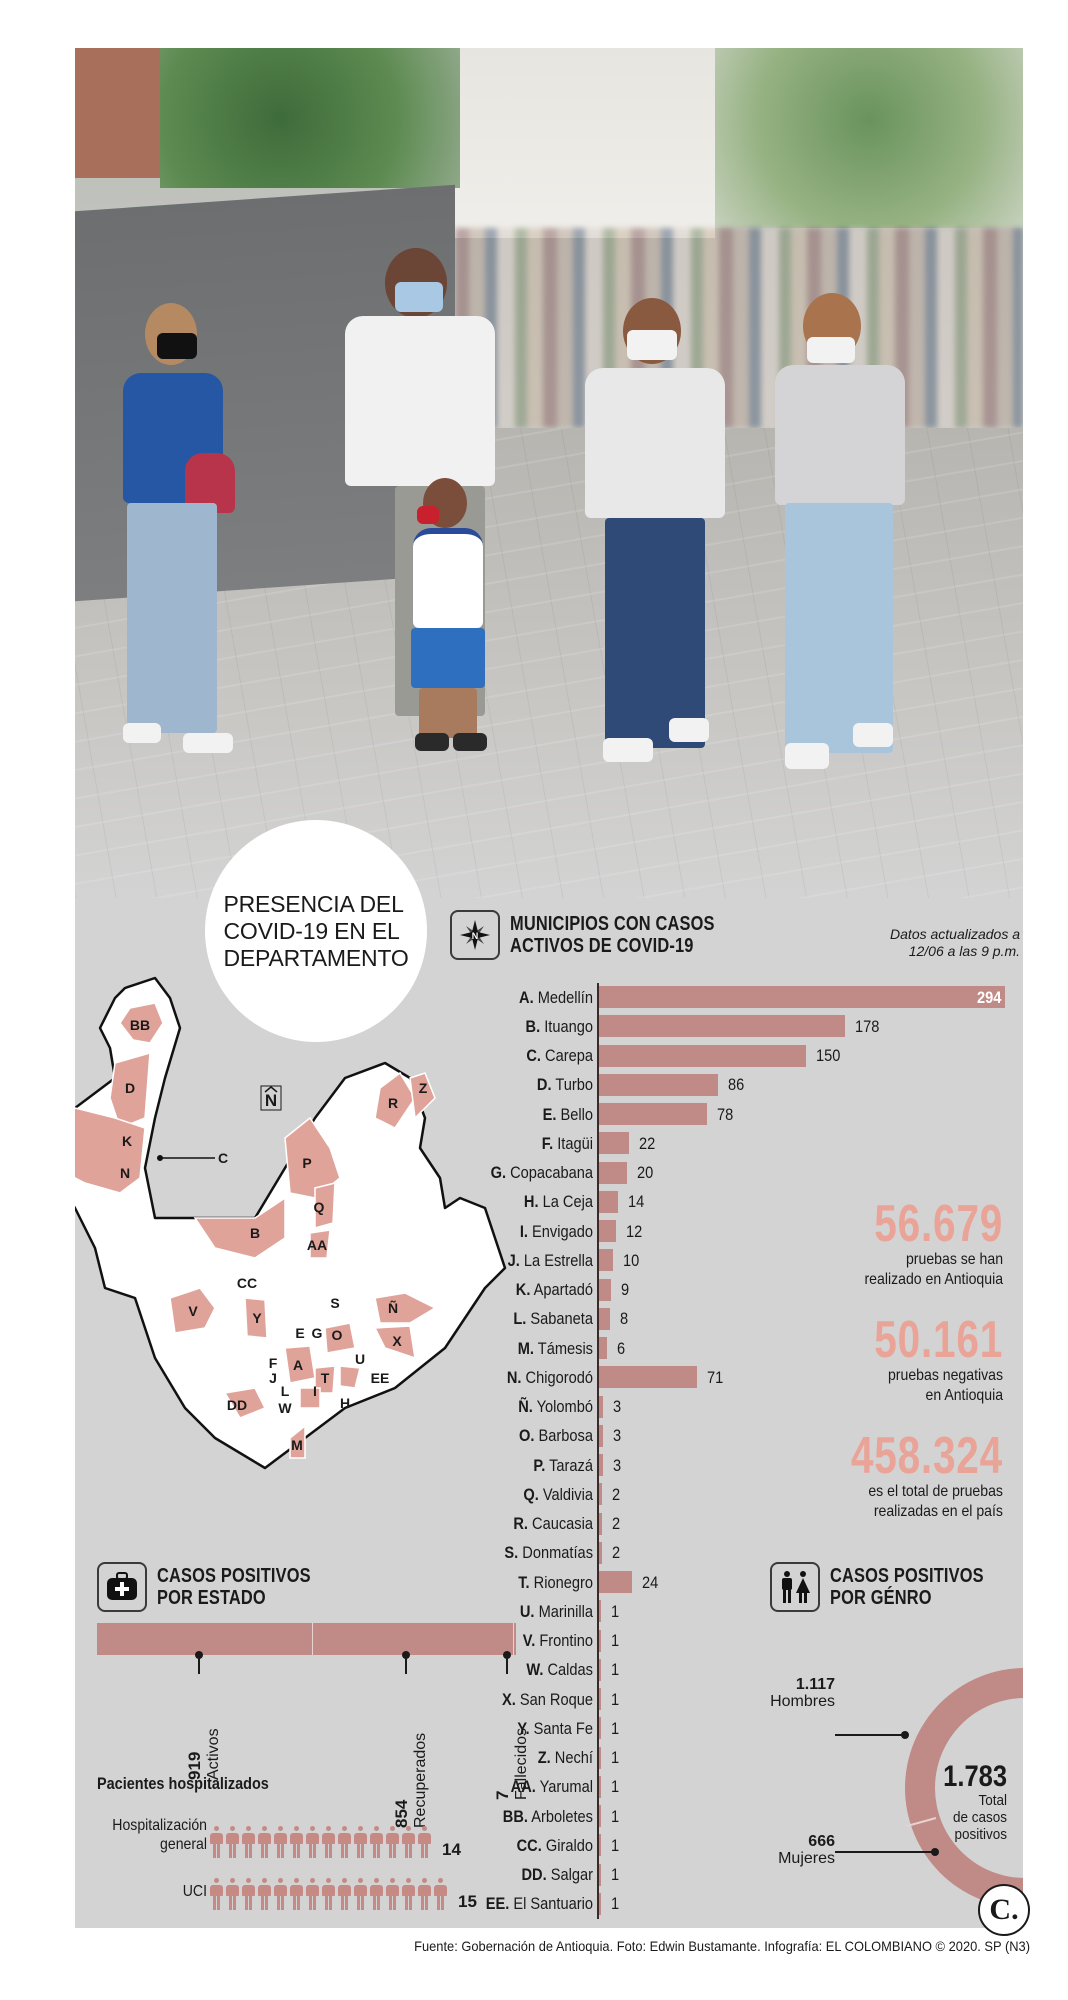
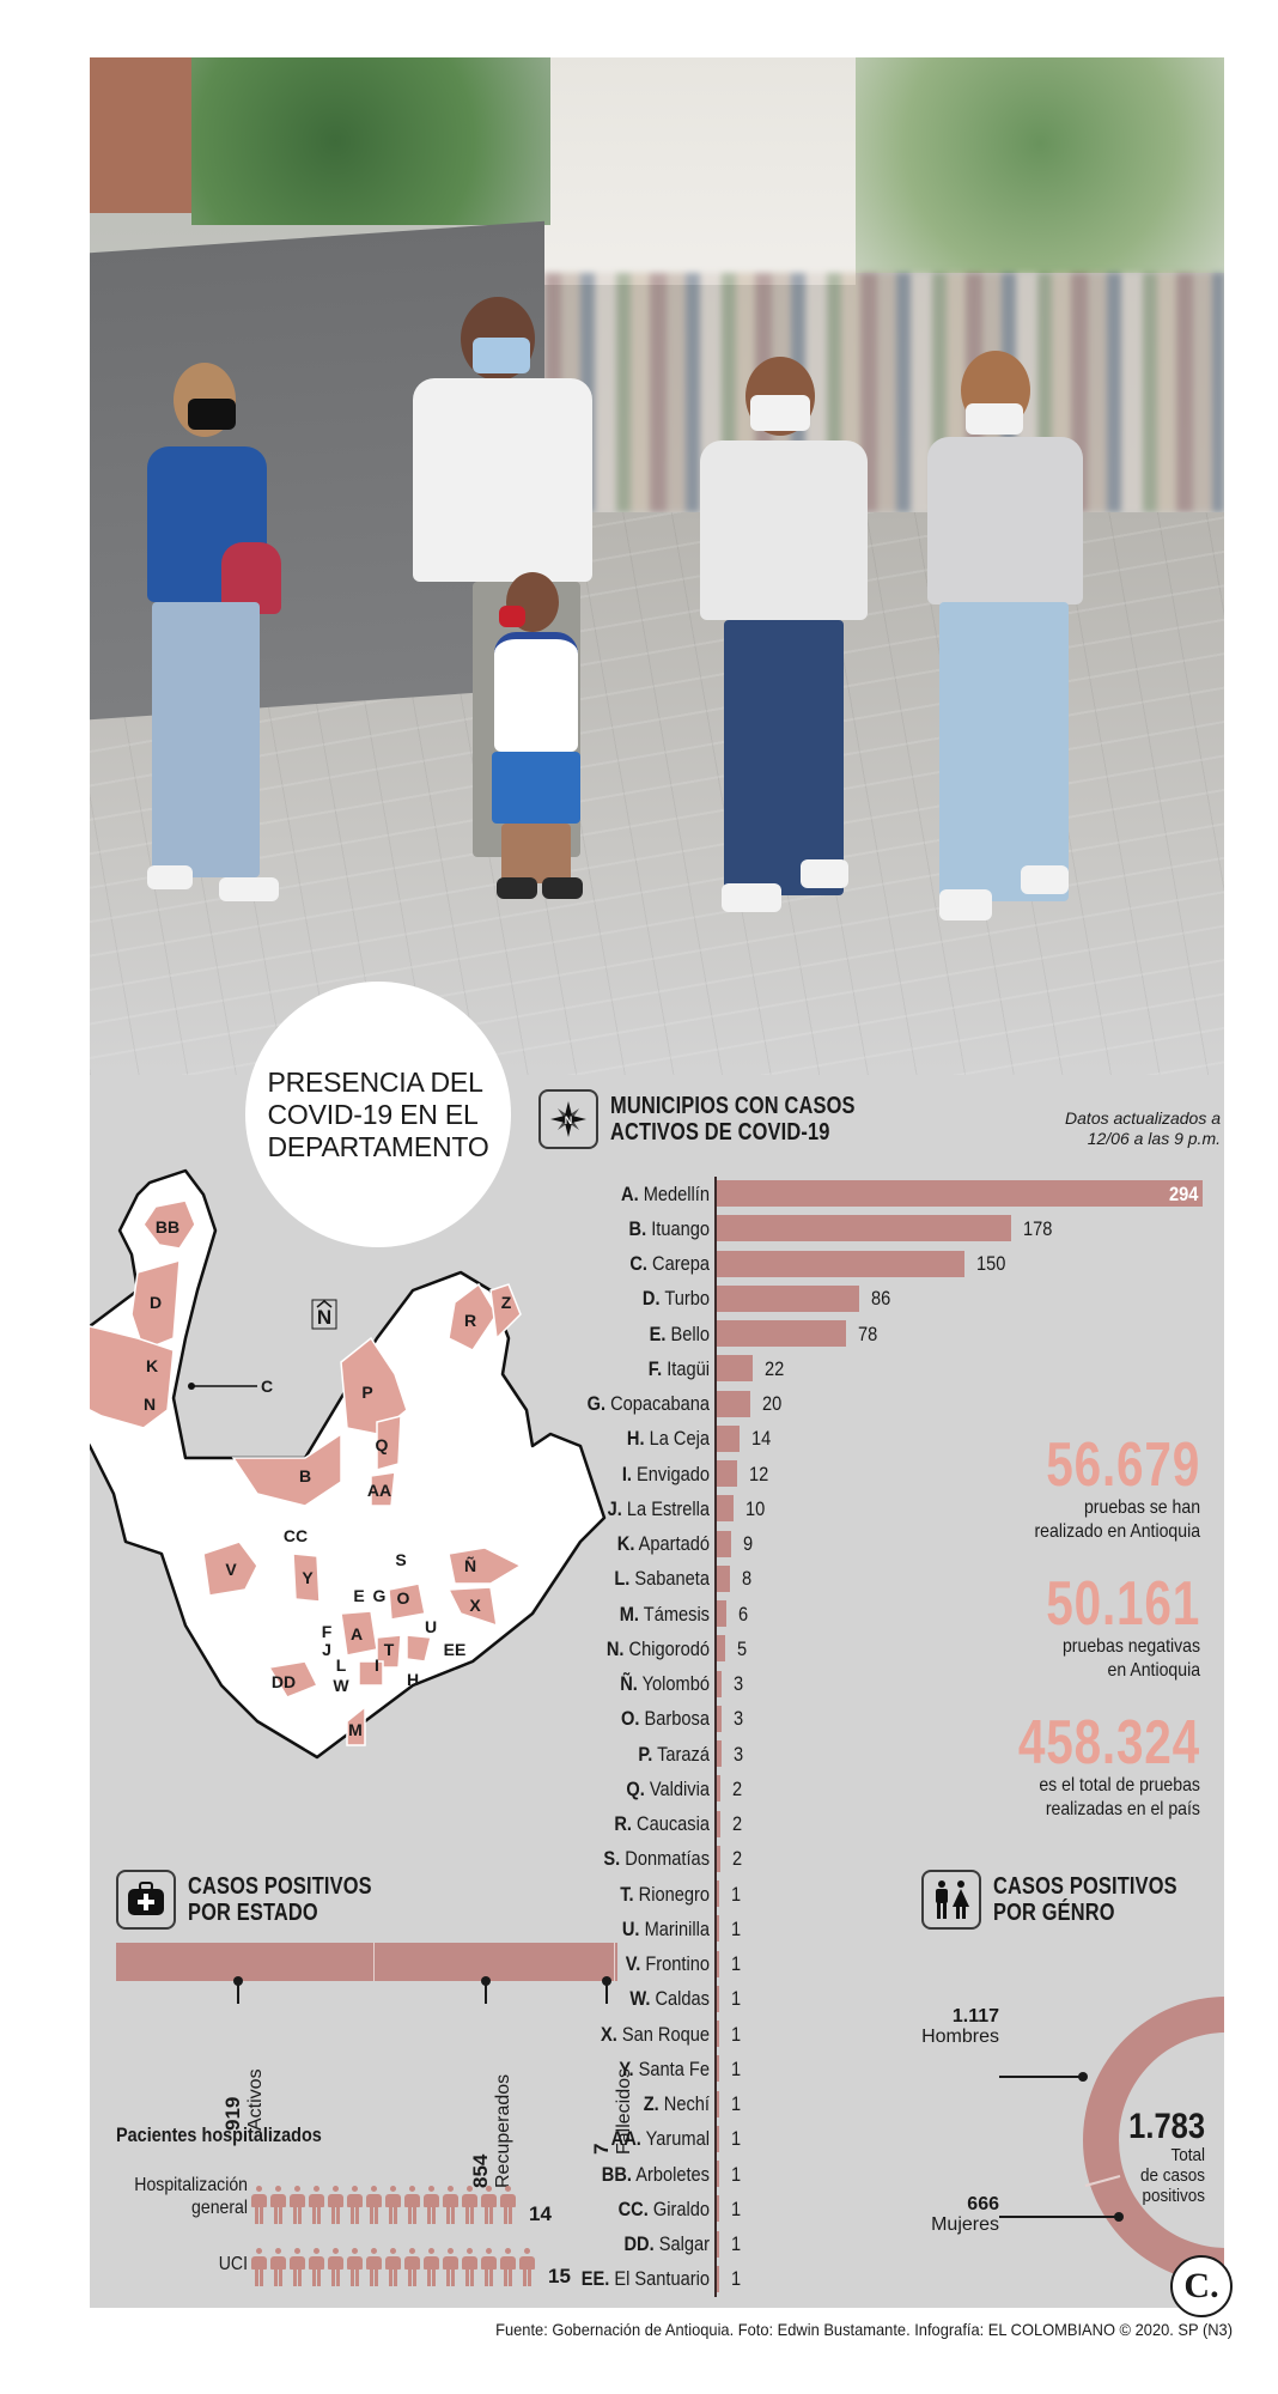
MUNICIPIOS CON CASOS ACTIVOS DE COVID-19/N. Chigorodó: 71 -> 5
MUNICIPIOS CON CASOS ACTIVOS DE COVID-19/T. Rionegro: 24 -> 1
